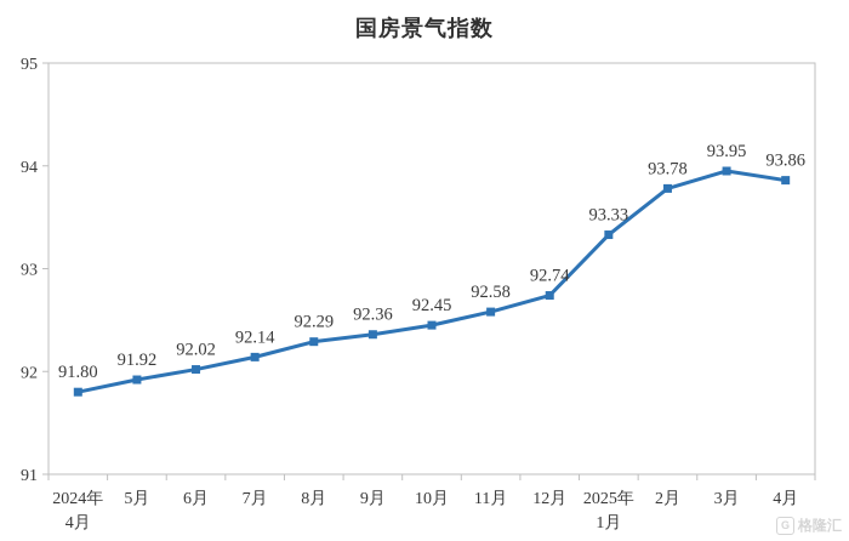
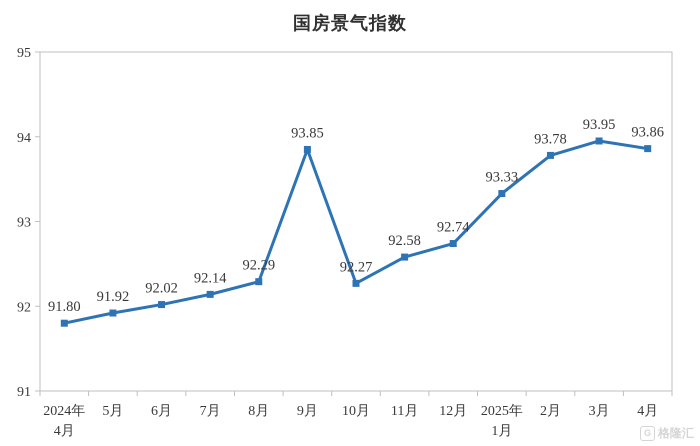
9月: 92.36 -> 93.85
10月: 92.45 -> 92.27
